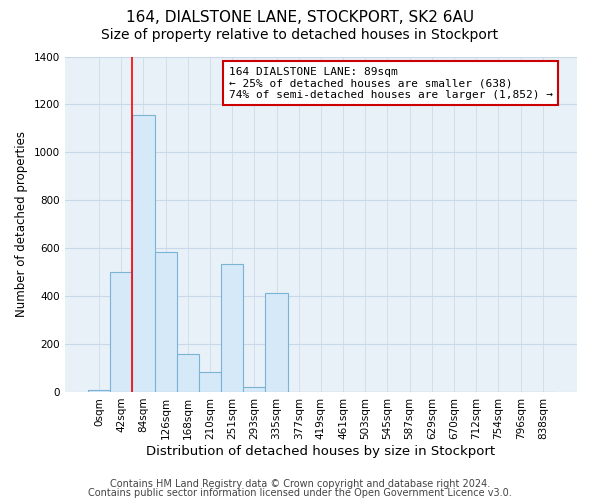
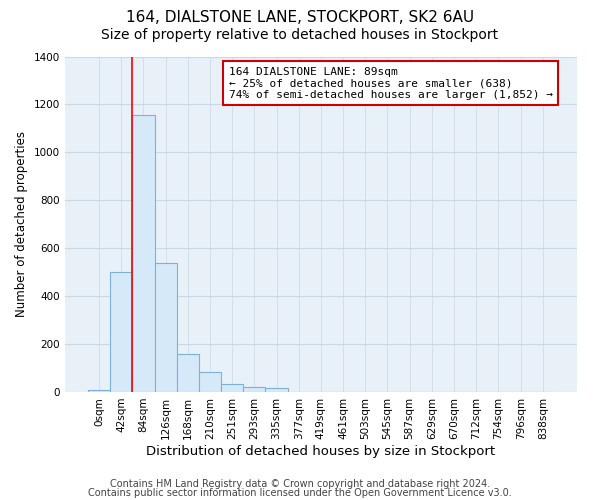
126sqm: 585 -> 537
251sqm: 535 -> 35
335sqm: 415 -> 15
